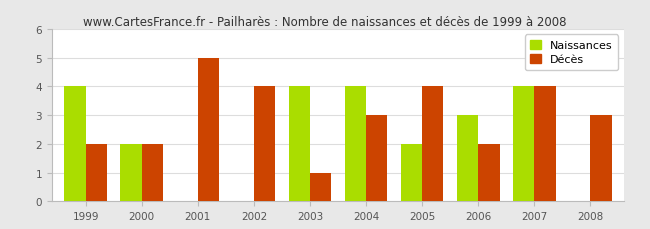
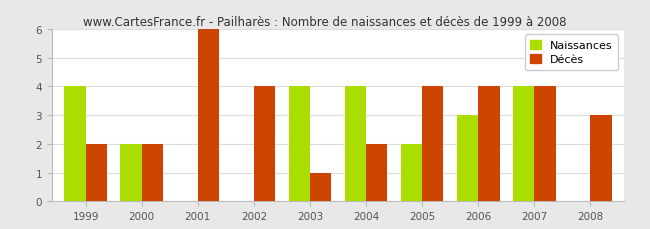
Décès/2001: 5 -> 6
Décès/2004: 3 -> 2
Décès/2006: 2 -> 4
